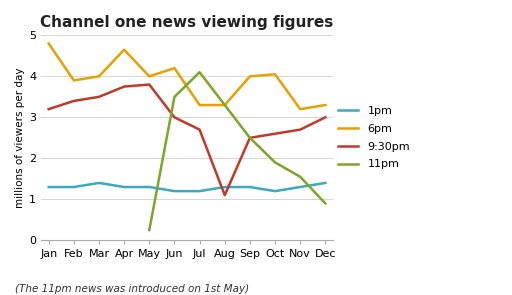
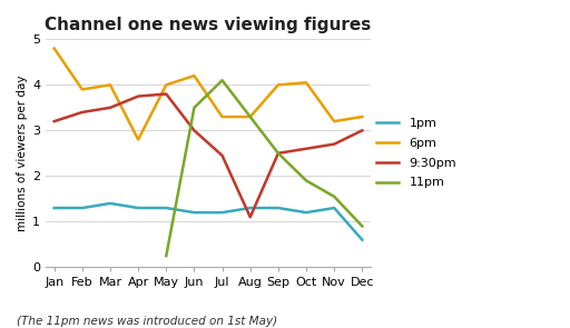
6pm/Apr: 4.65 -> 2.80
9:30pm/Jul: 2.70 -> 2.45
1pm/Dec: 1.4 -> 0.6
